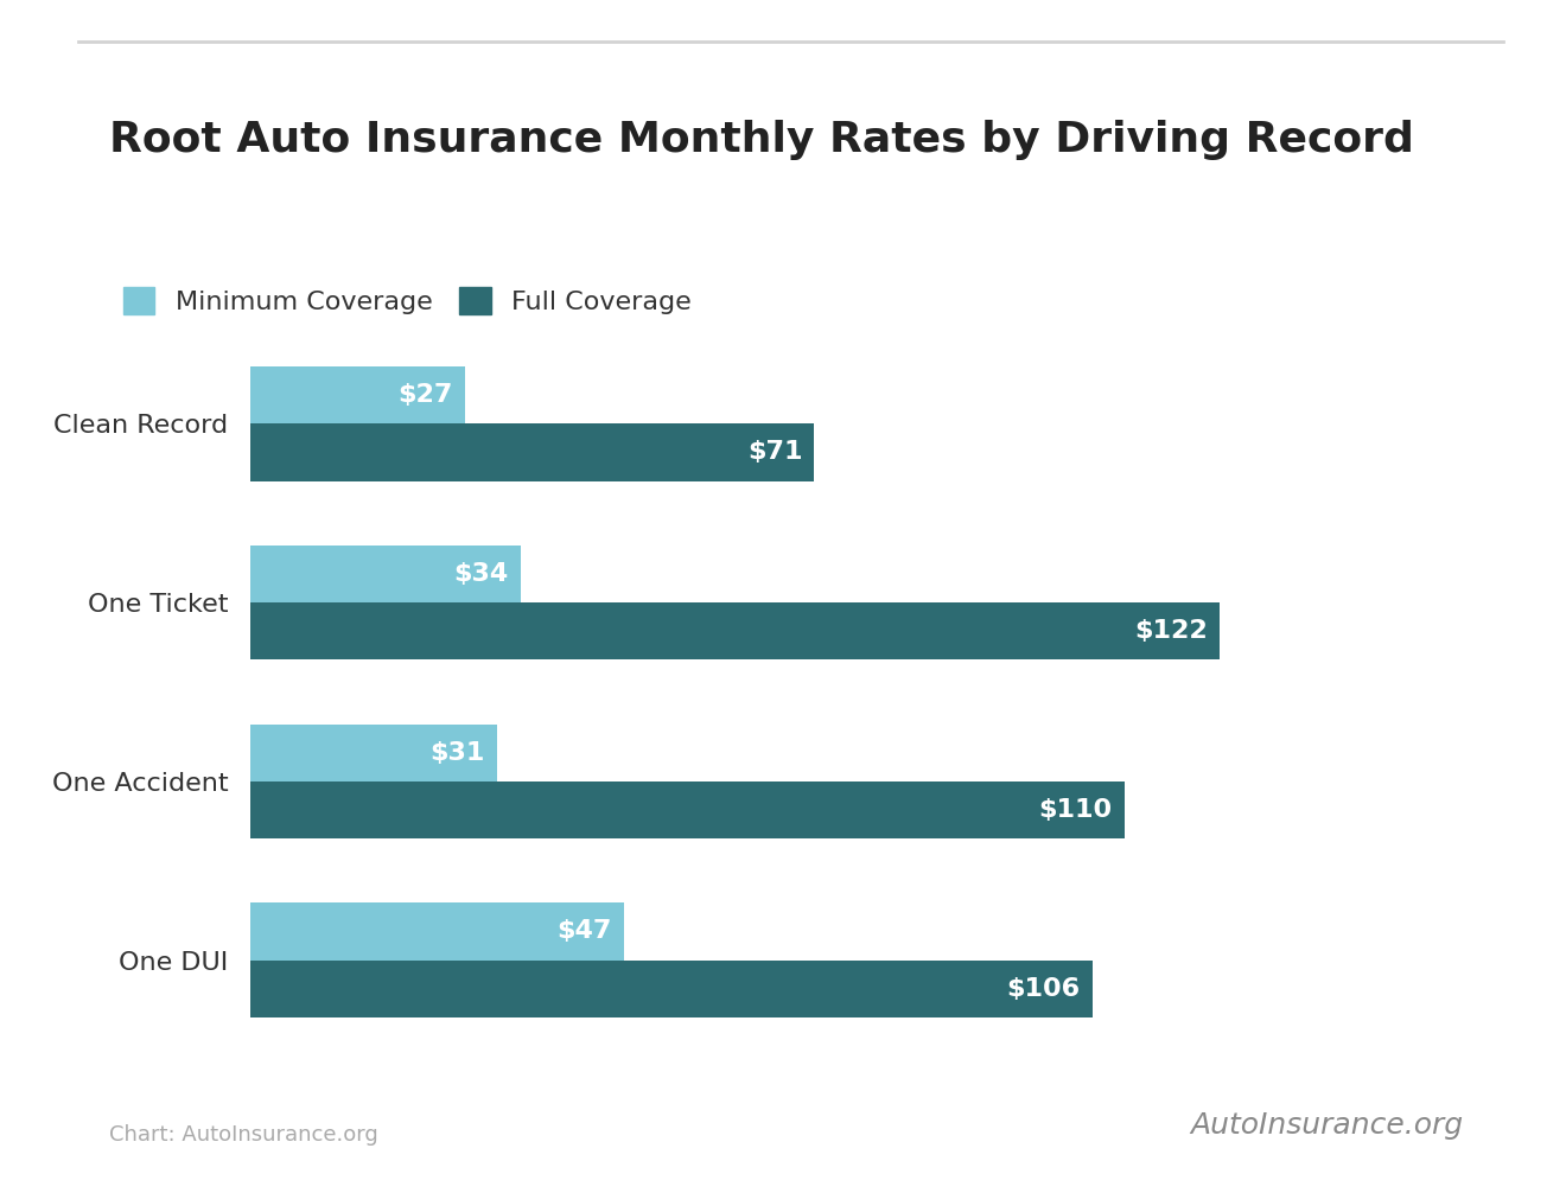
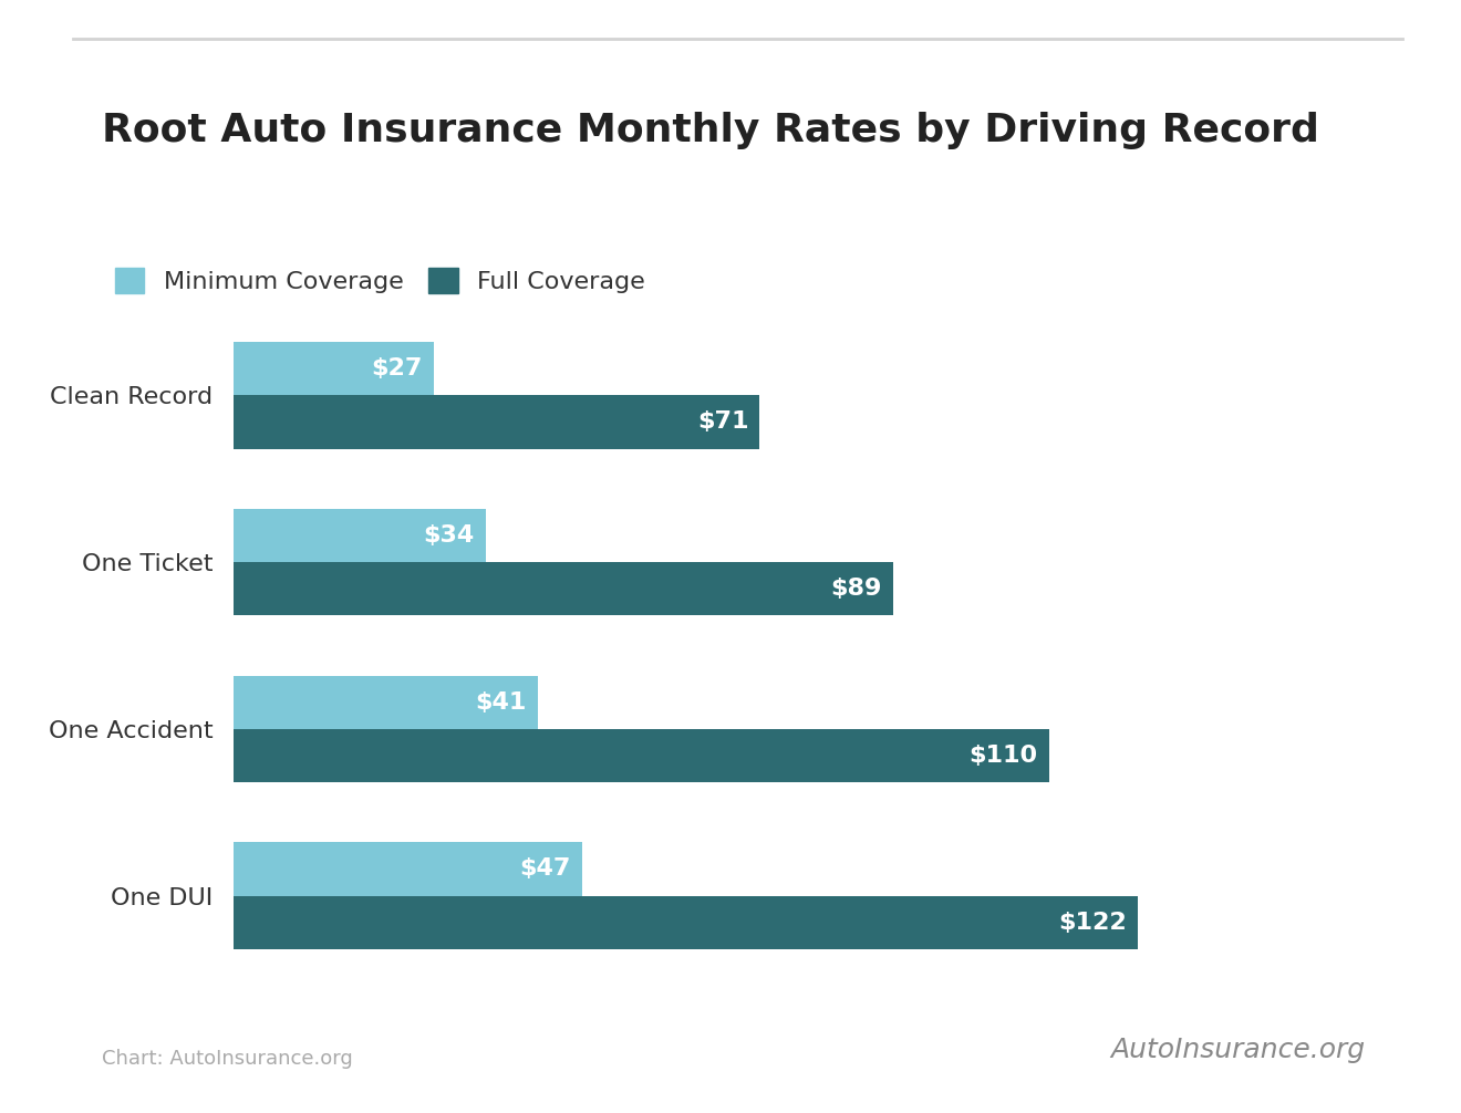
Full Coverage/One Ticket: $122 -> $89
Minimum Coverage/One Accident: $31 -> $41
Full Coverage/One DUI: $106 -> $122
